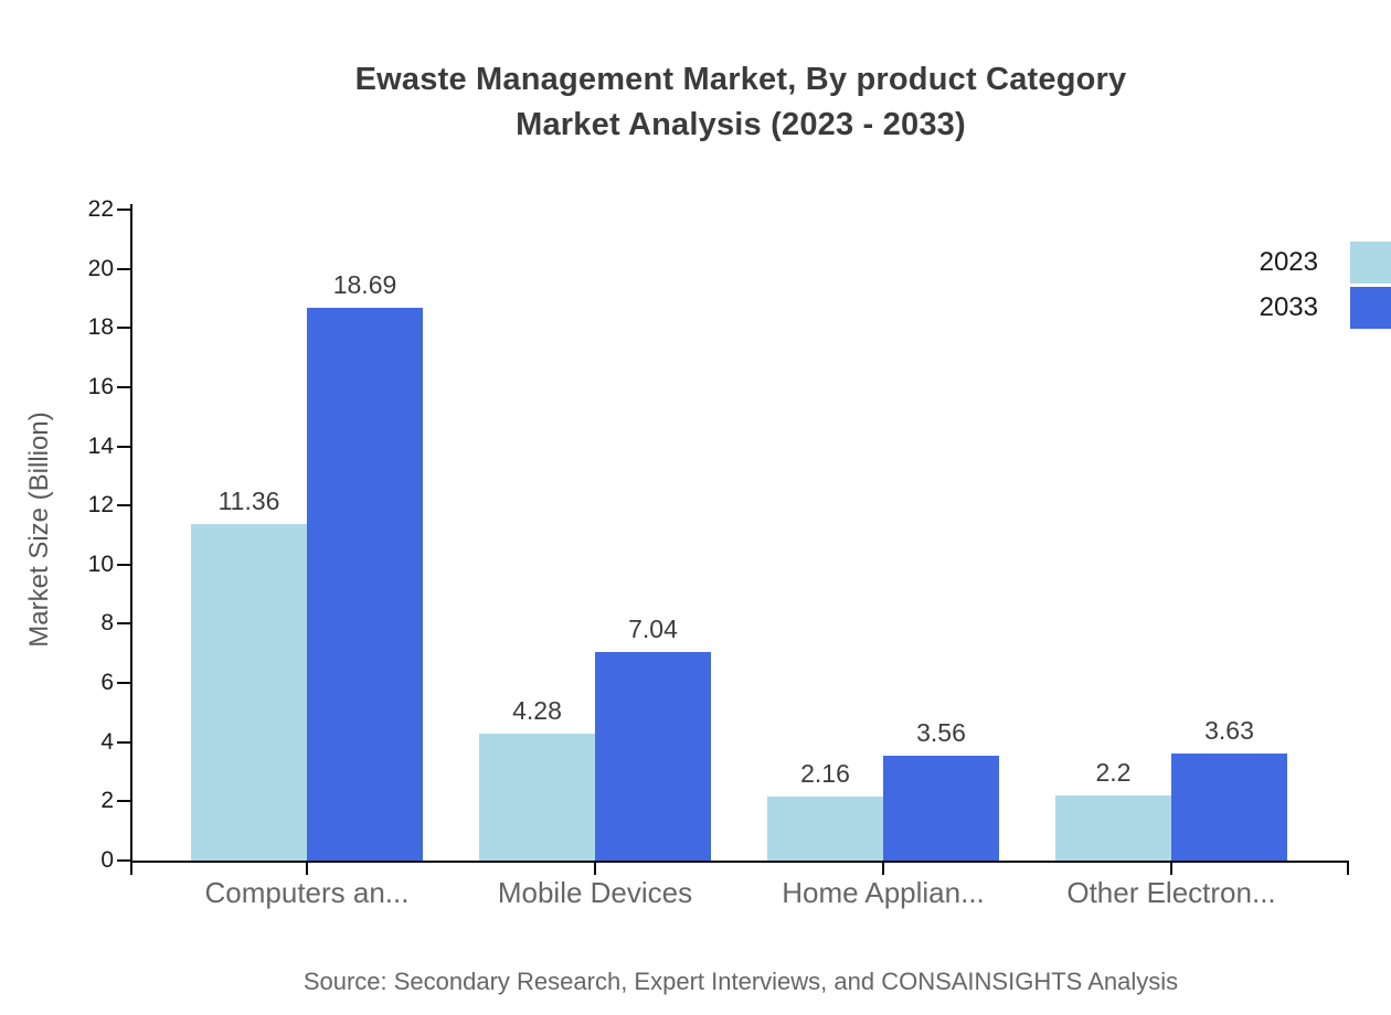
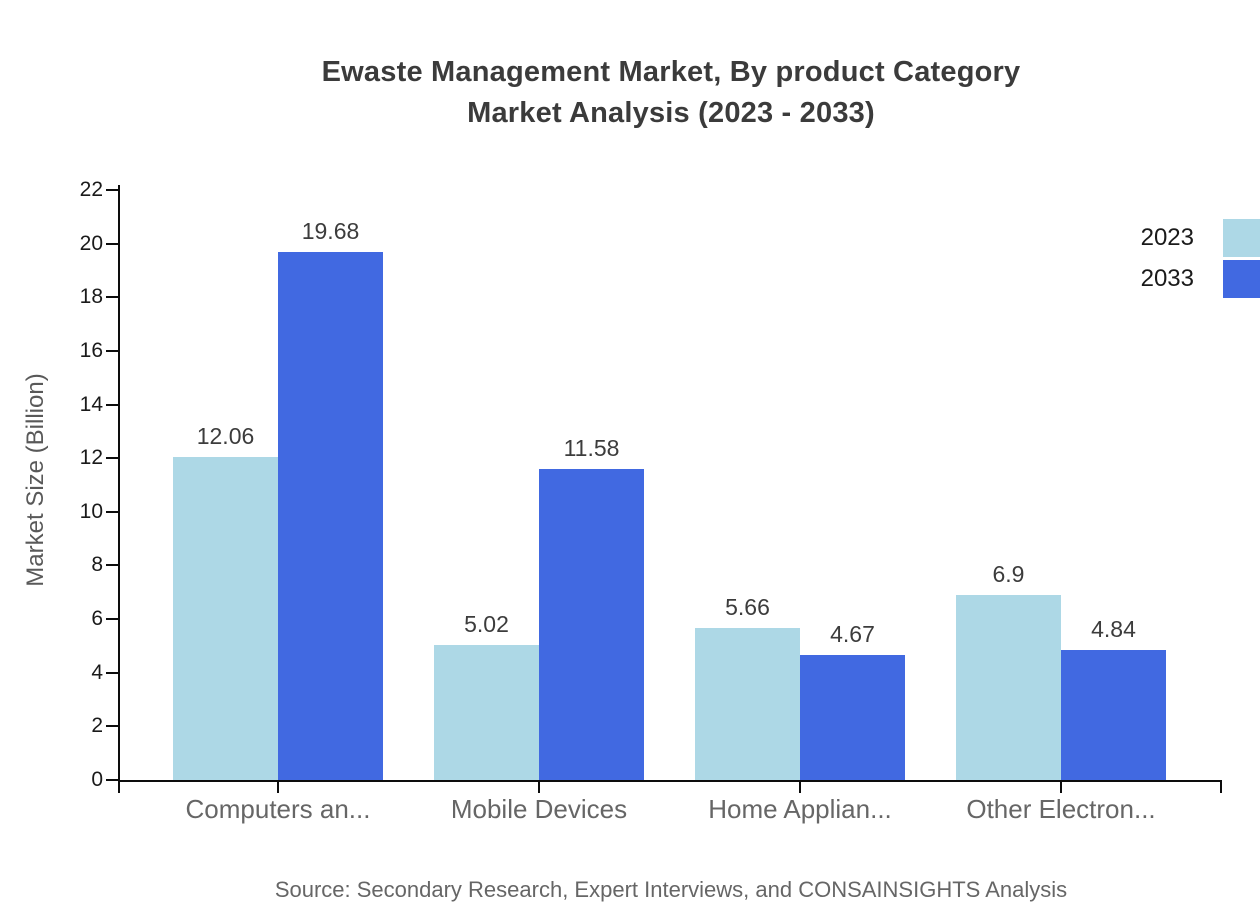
2023/Computers an...: 11.36 -> 12.06
2033/Computers an...: 18.69 -> 19.68
2023/Mobile Devices: 4.28 -> 5.02
2033/Mobile Devices: 7.04 -> 11.58
2023/Home Applian...: 2.16 -> 5.66
2033/Home Applian...: 3.56 -> 4.67
2023/Other Electron...: 2.2 -> 6.9
2033/Other Electron...: 3.63 -> 4.84
